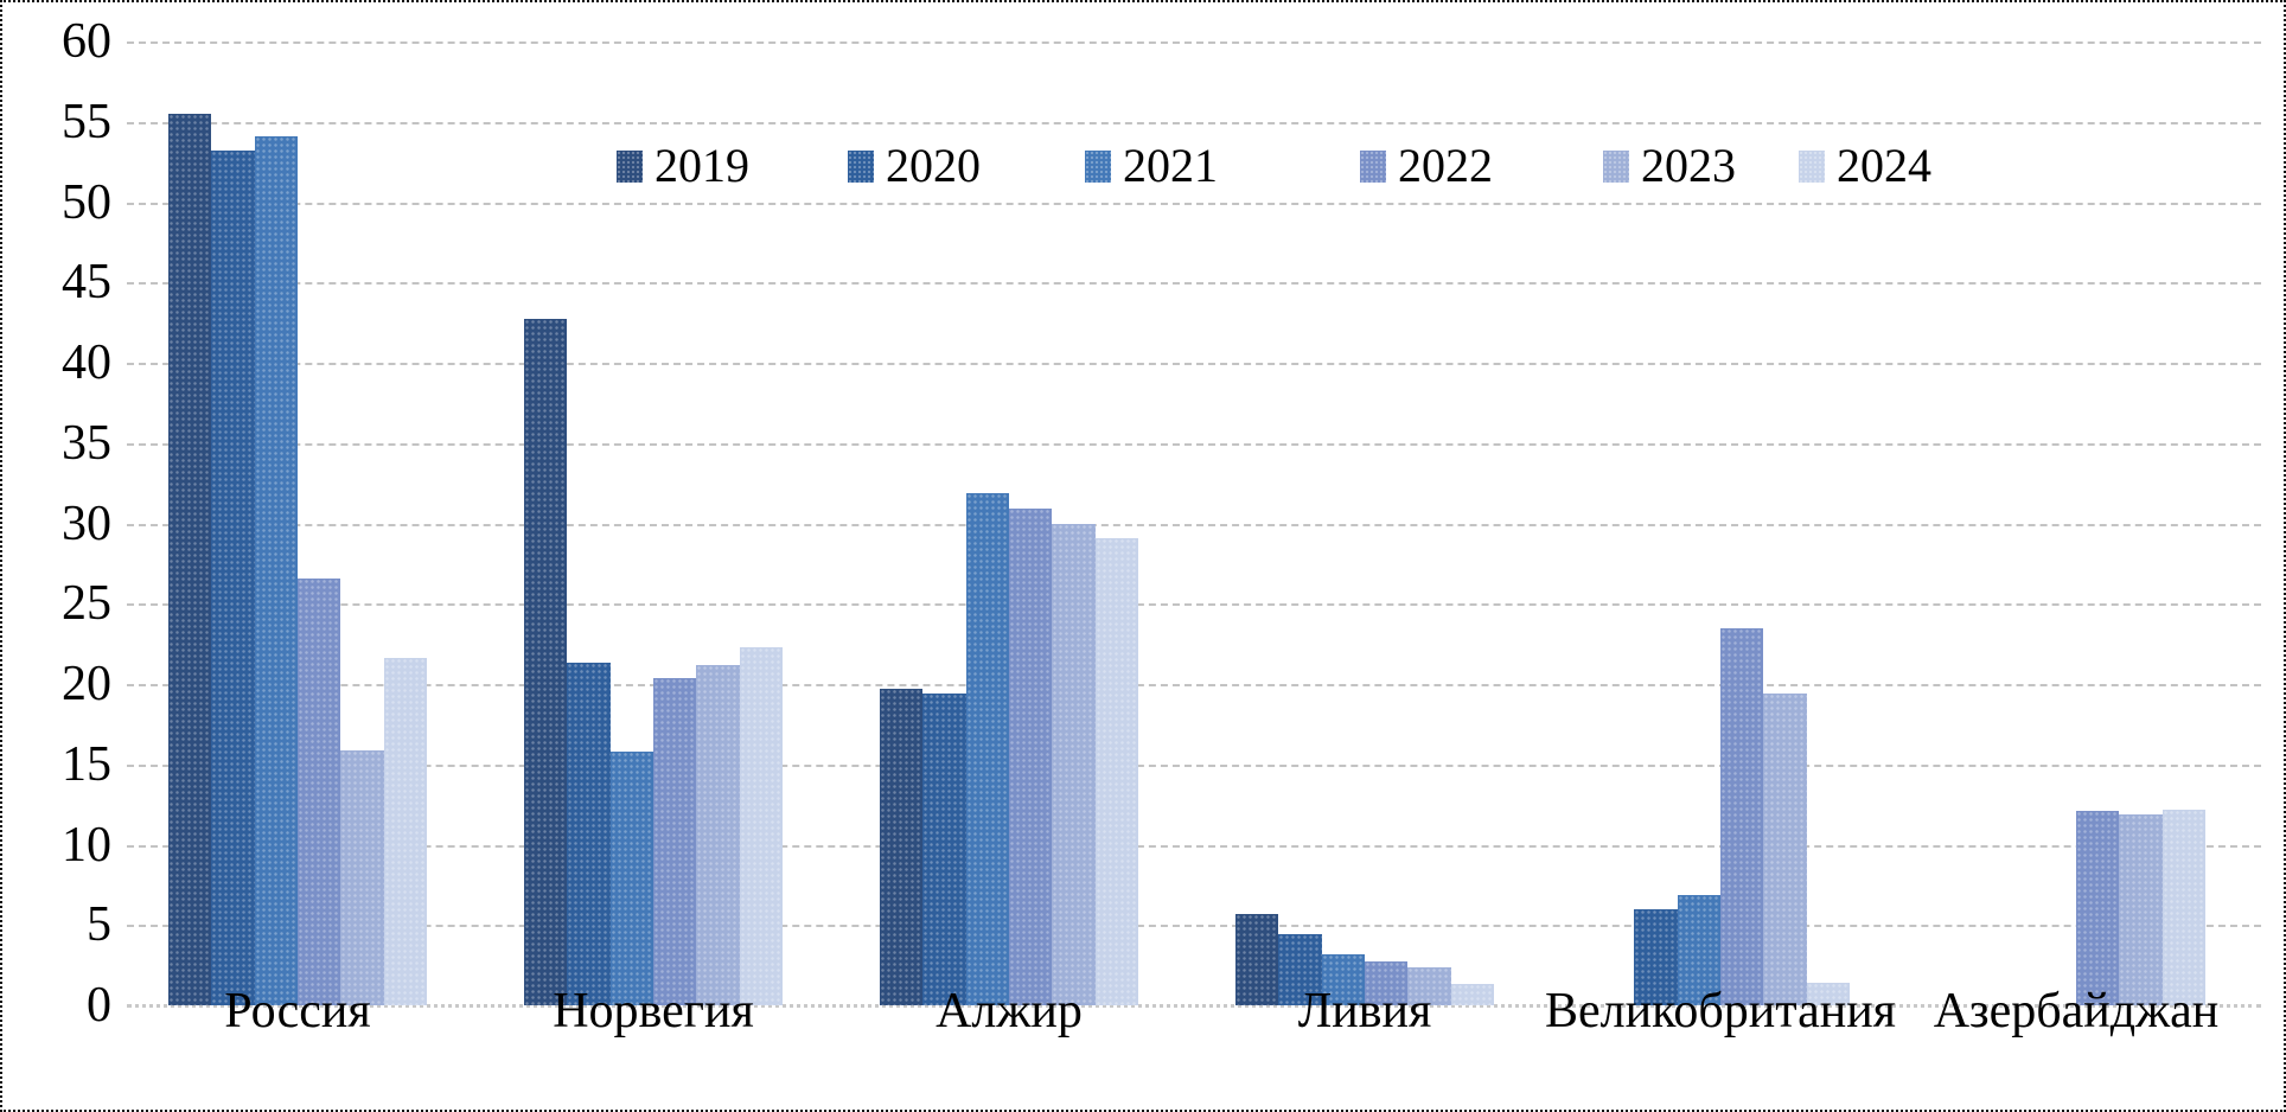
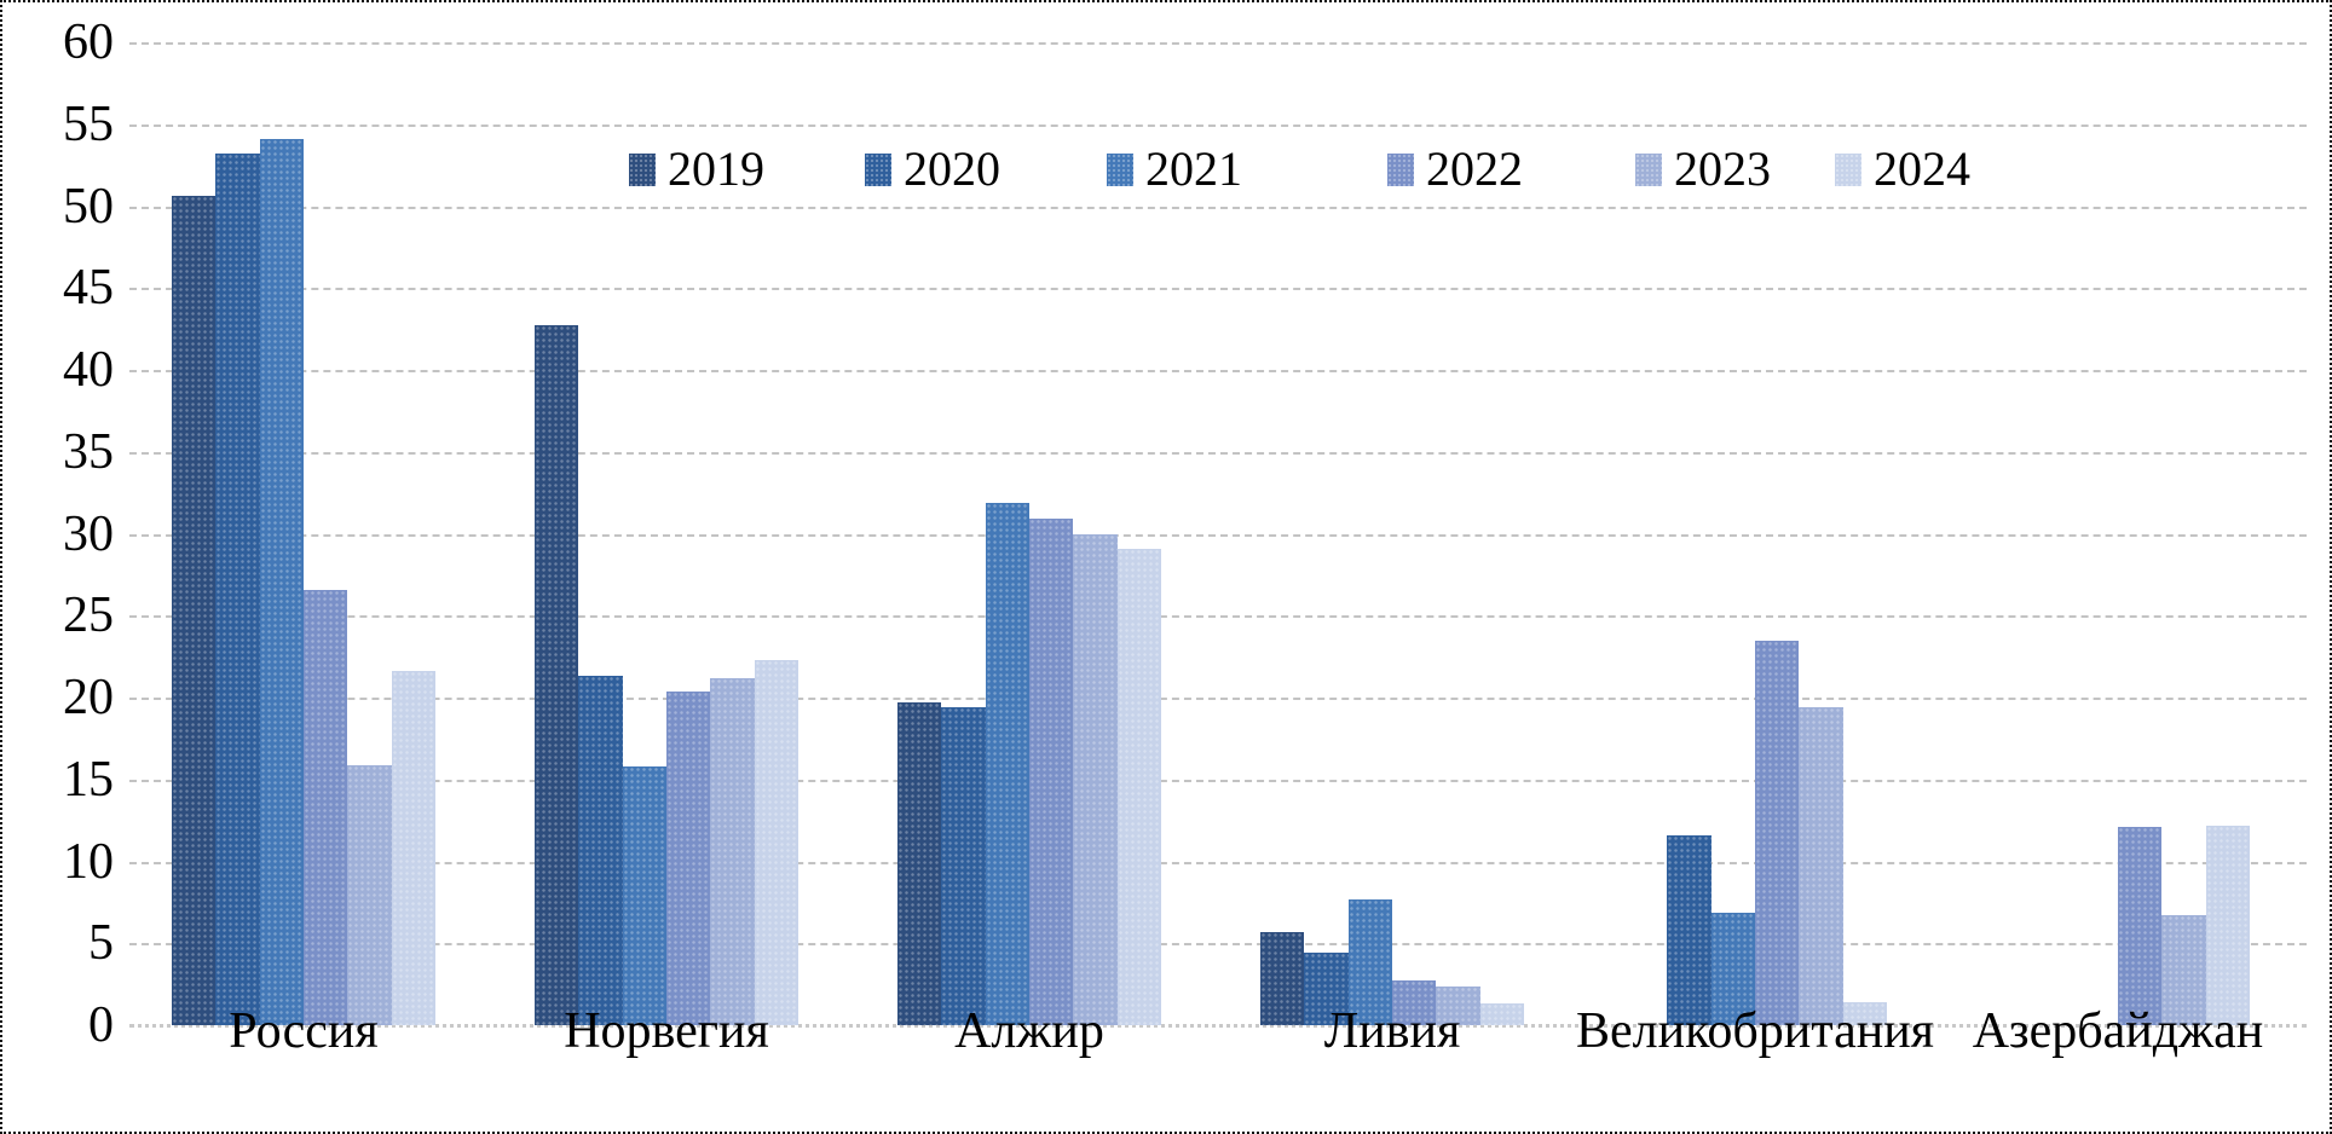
2019/Россия: 55.5 -> 50.6
2021/Ливия: 3.2 -> 7.7
2020/Великобритания: 6.0 -> 11.6
2023/Азербайджан: 11.9 -> 6.7
